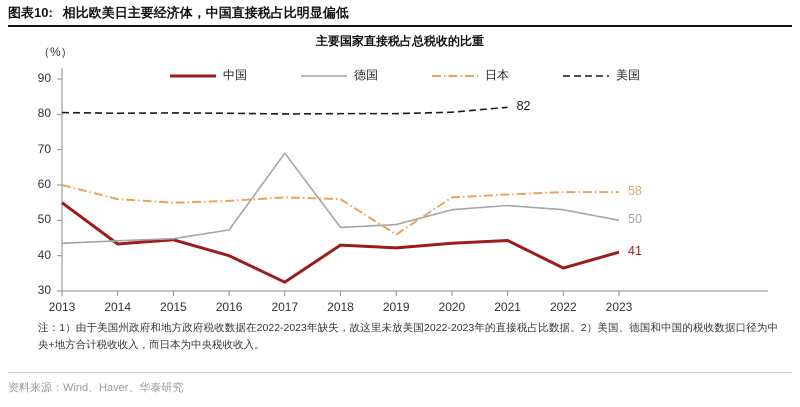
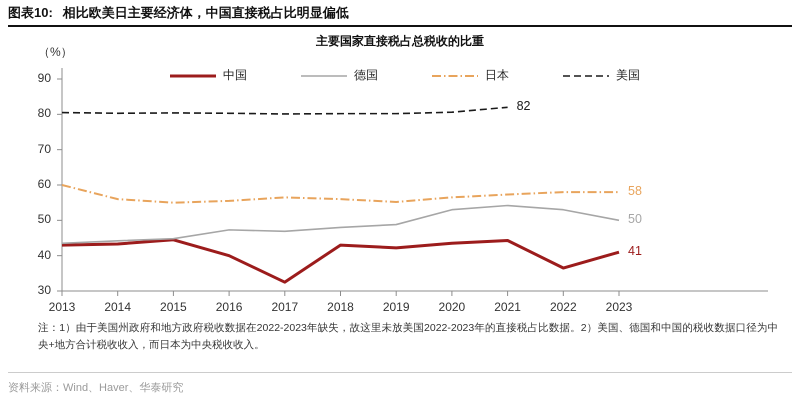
中国/2013: 55 -> 43
德国/2017: 69 -> 47
日本/2019: 46 -> 55
